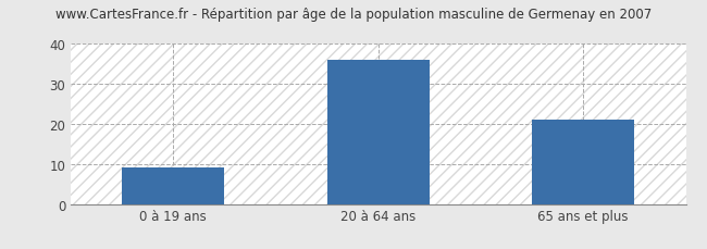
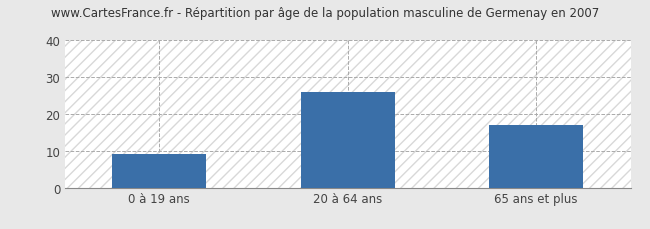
20 à 64 ans: 36 -> 26
65 ans et plus: 21 -> 17
